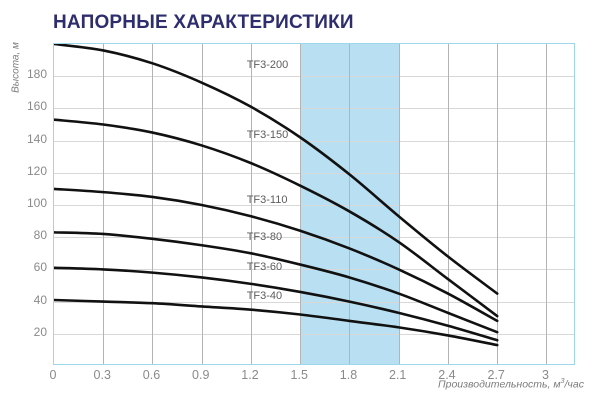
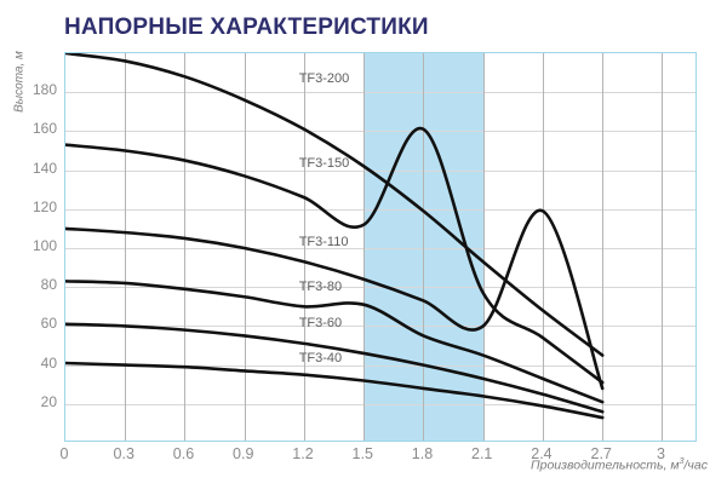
TF3-80/1.5: 63 -> 71
TF3-150/1.8: 96 -> 161
TF3-110/2.4: 45 -> 119
